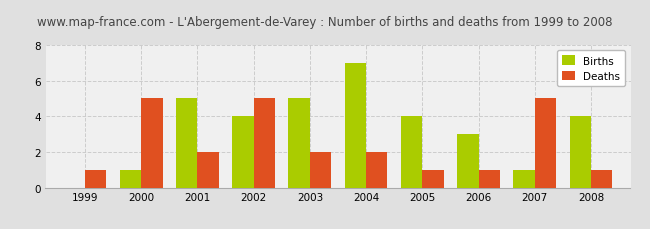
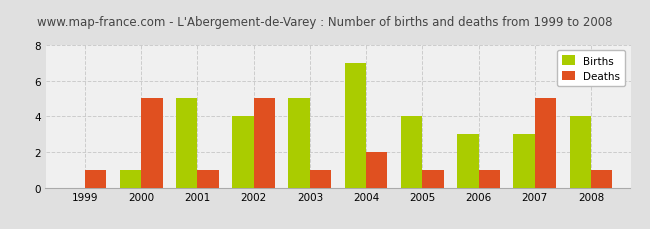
Deaths/2001: 2 -> 1
Deaths/2003: 2 -> 1
Births/2007: 1 -> 3
